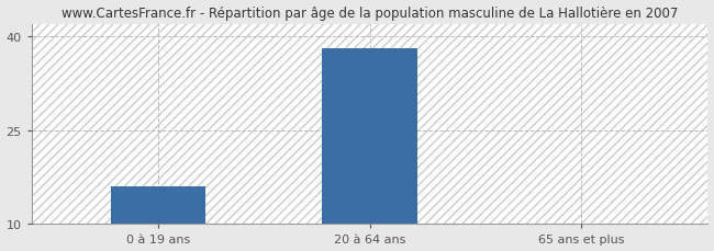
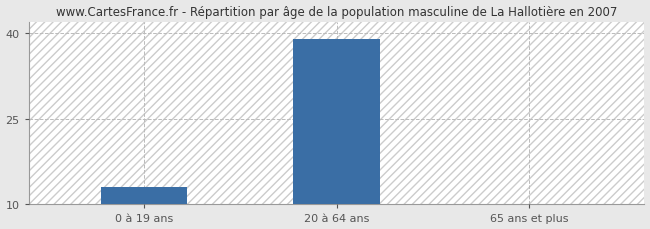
0 à 19 ans: 16 -> 13
20 à 64 ans: 38 -> 39
